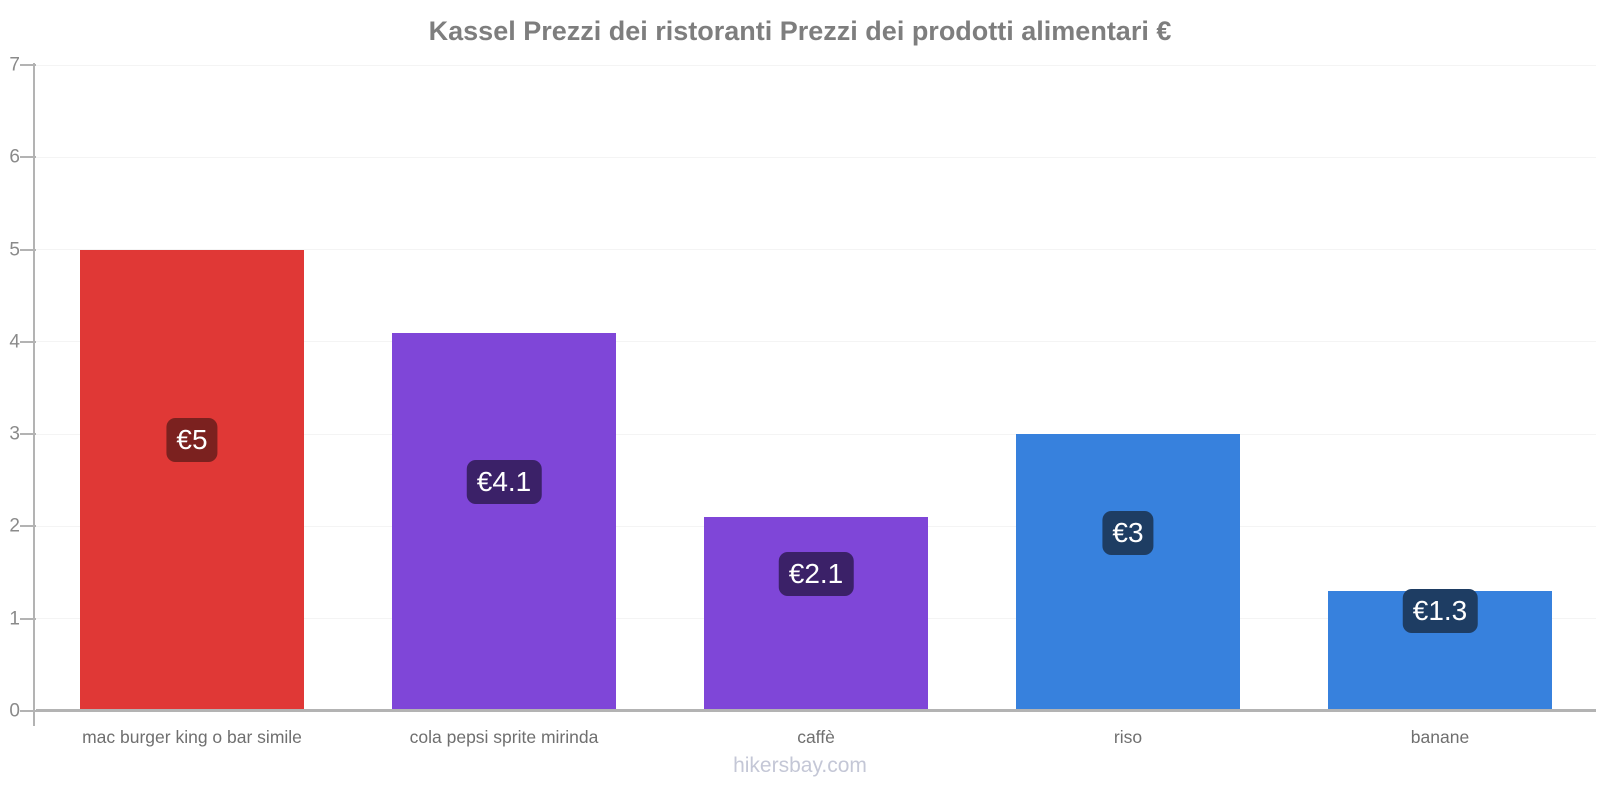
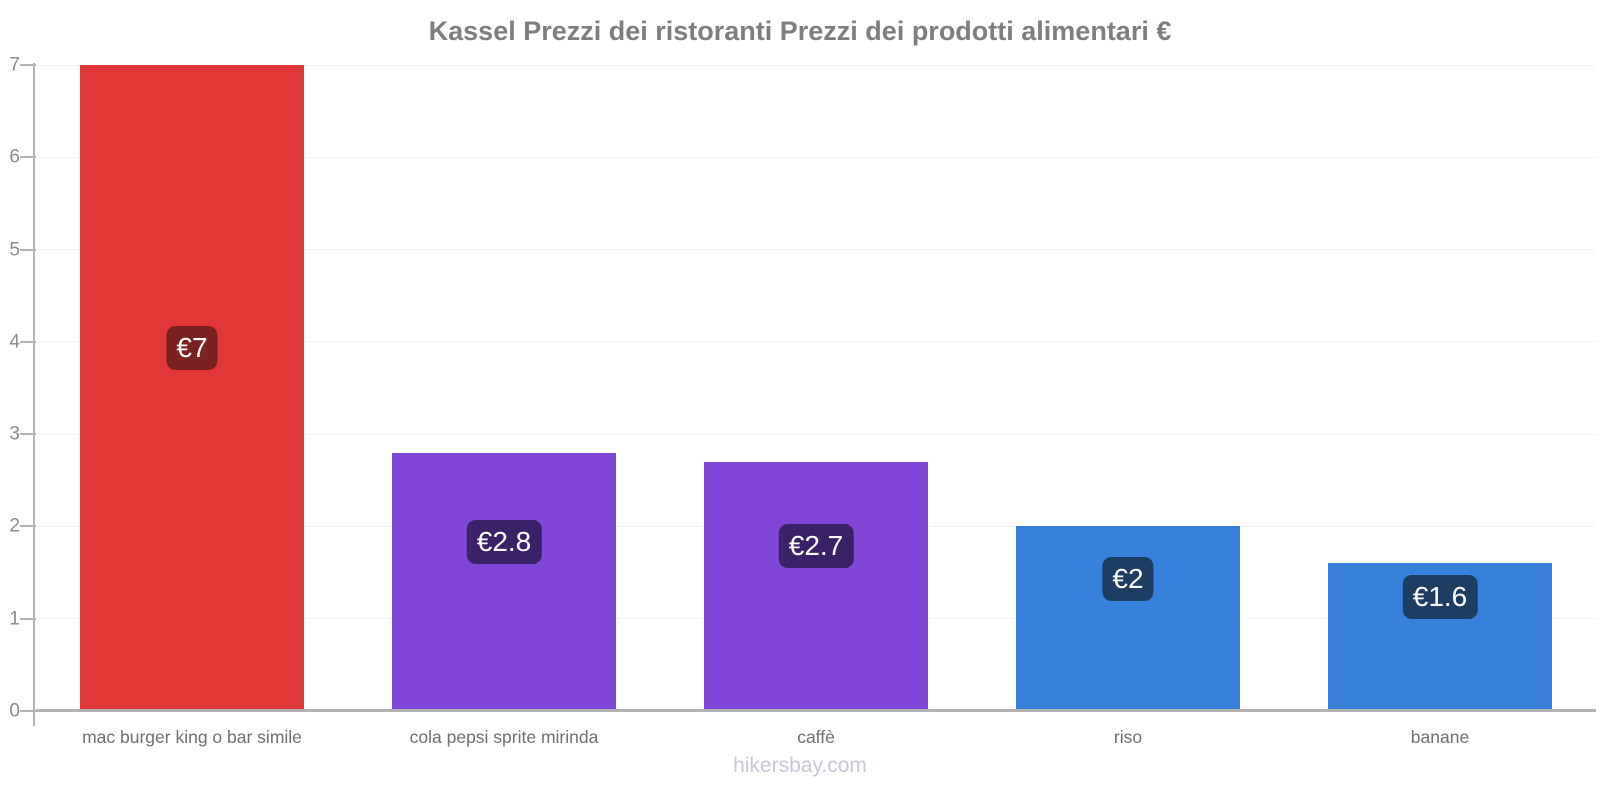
mac burger king o bar simile: €5 -> €7
cola pepsi sprite mirinda: €4.1 -> €2.8
caffè: €2.1 -> €2.7
riso: €3 -> €2
banane: €1.3 -> €1.6
